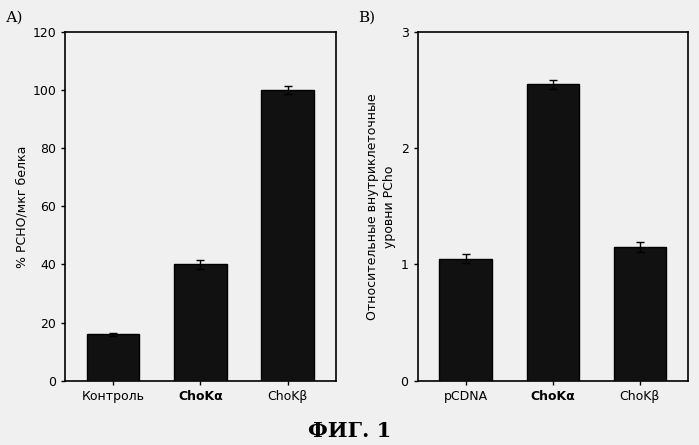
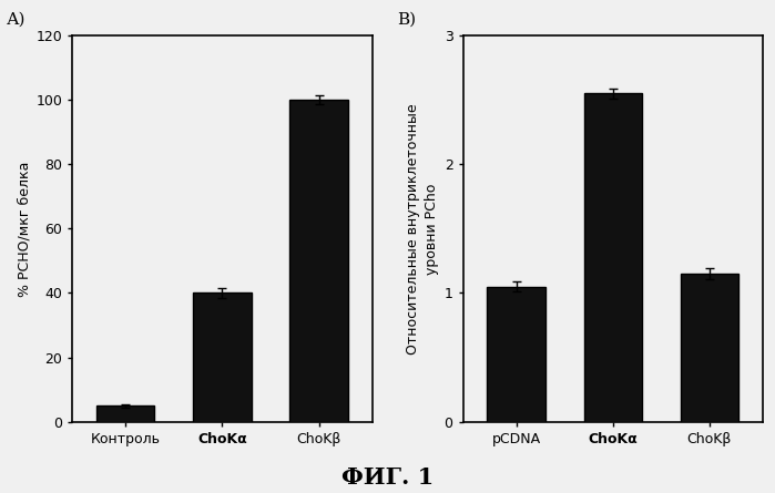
Контроль: 16 -> 5
